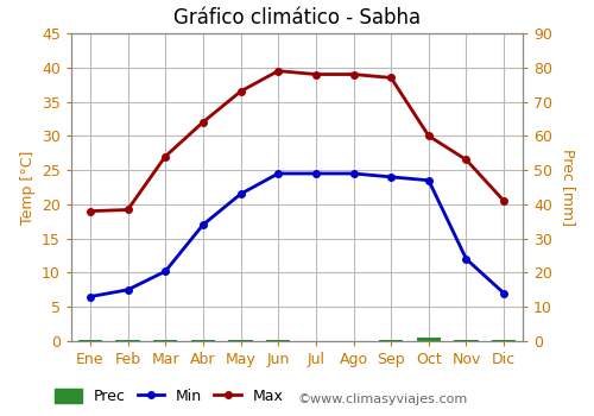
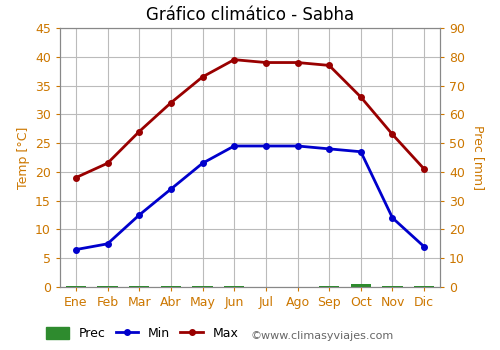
Max/Feb: 19.2 -> 21.5
Min/Mar: 10.2 -> 12.5
Max/Oct: 30.0 -> 33.0
